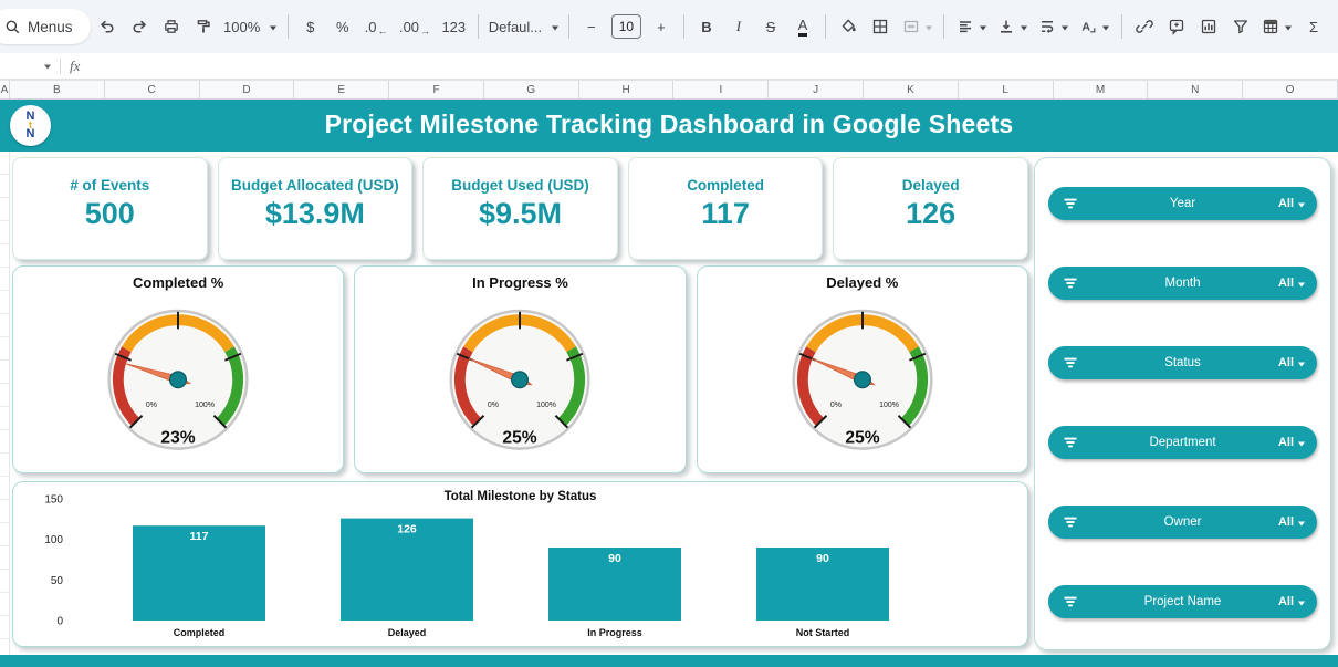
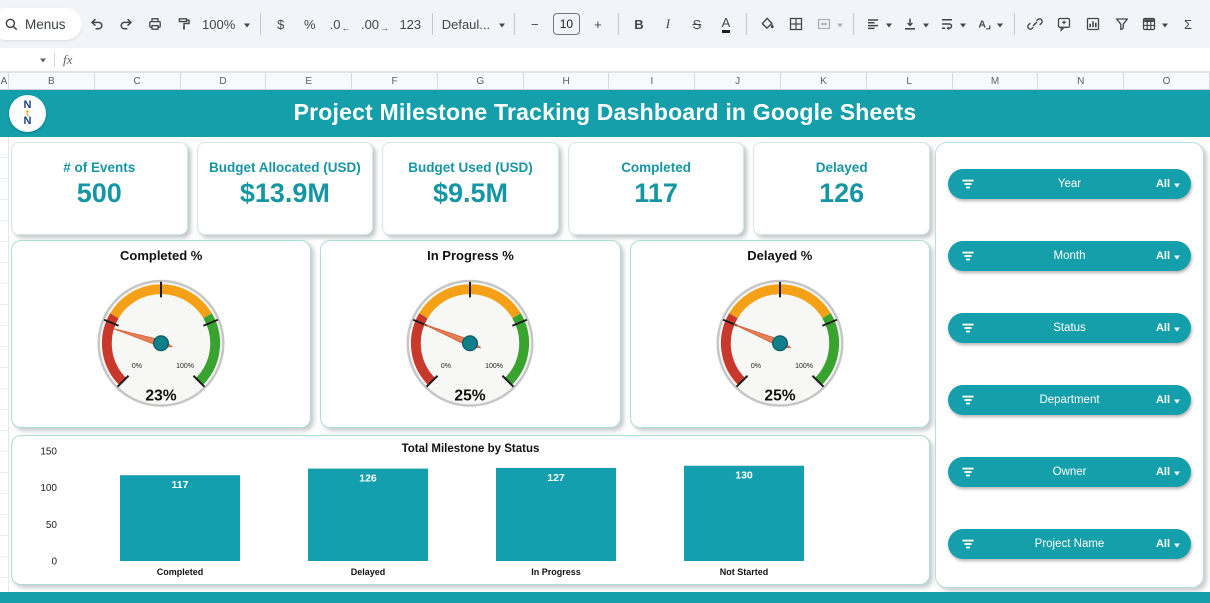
Total Milestone by Status/In Progress: 90 -> 127
Total Milestone by Status/Not Started: 90 -> 130
